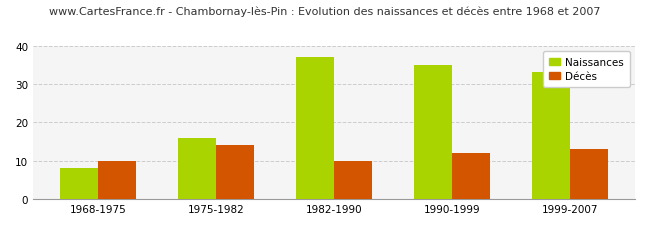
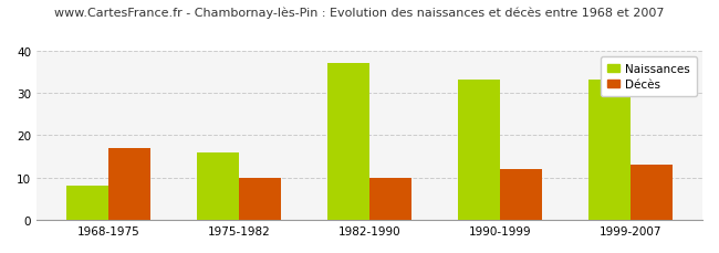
Décès/1968-1975: 10 -> 17
Décès/1975-1982: 14 -> 10
Naissances/1990-1999: 35 -> 33
